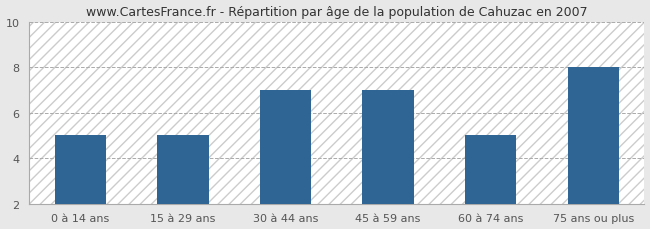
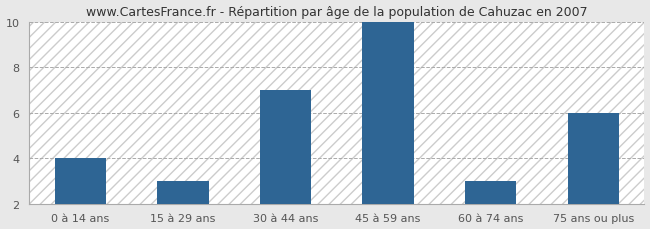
0 à 14 ans: 5 -> 4
15 à 29 ans: 5 -> 3
45 à 59 ans: 7 -> 10
60 à 74 ans: 5 -> 3
75 ans ou plus: 8 -> 6
